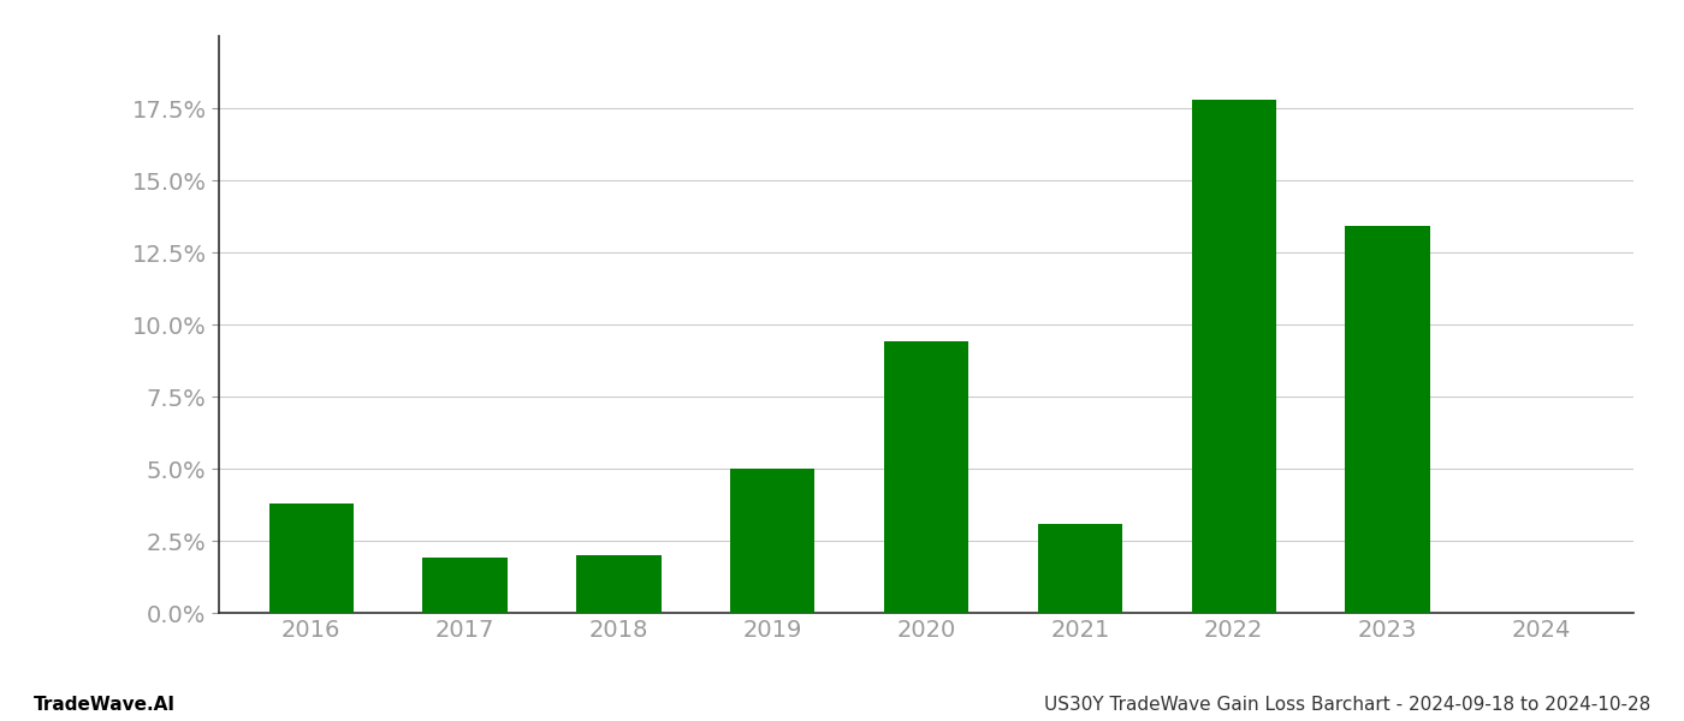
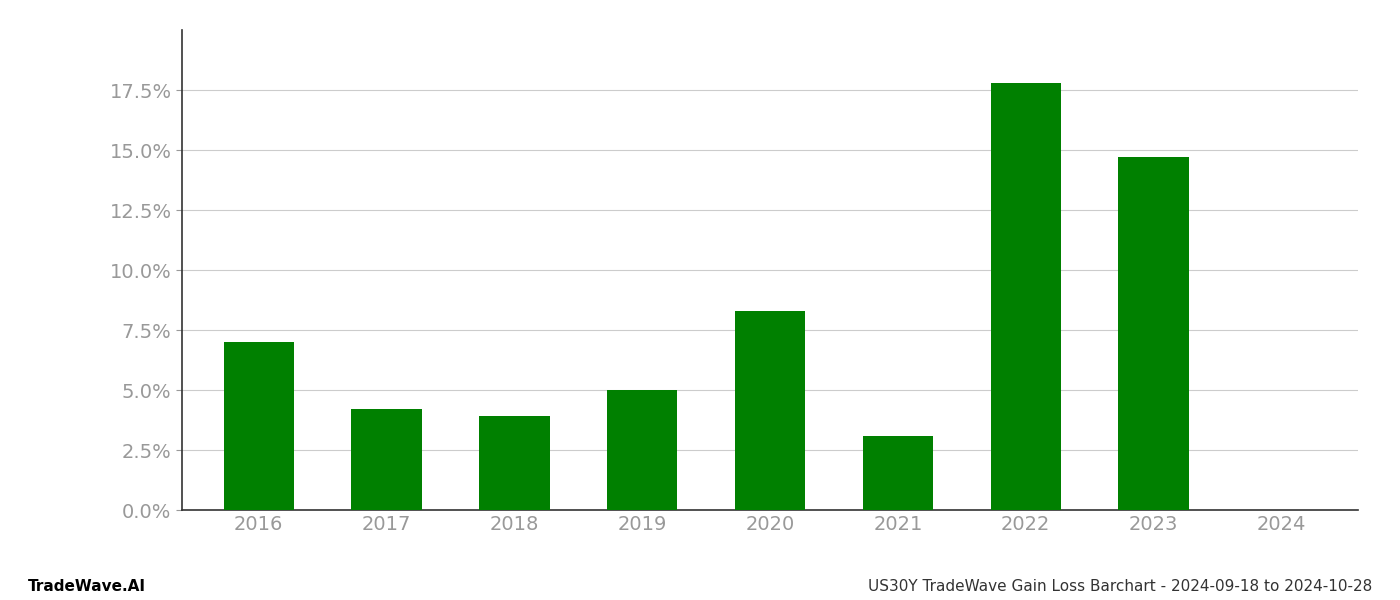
2016: 3.8% -> 7.0%
2017: 1.9% -> 4.2%
2018: 2.0% -> 3.9%
2020: 9.4% -> 8.3%
2023: 13.4% -> 14.7%
